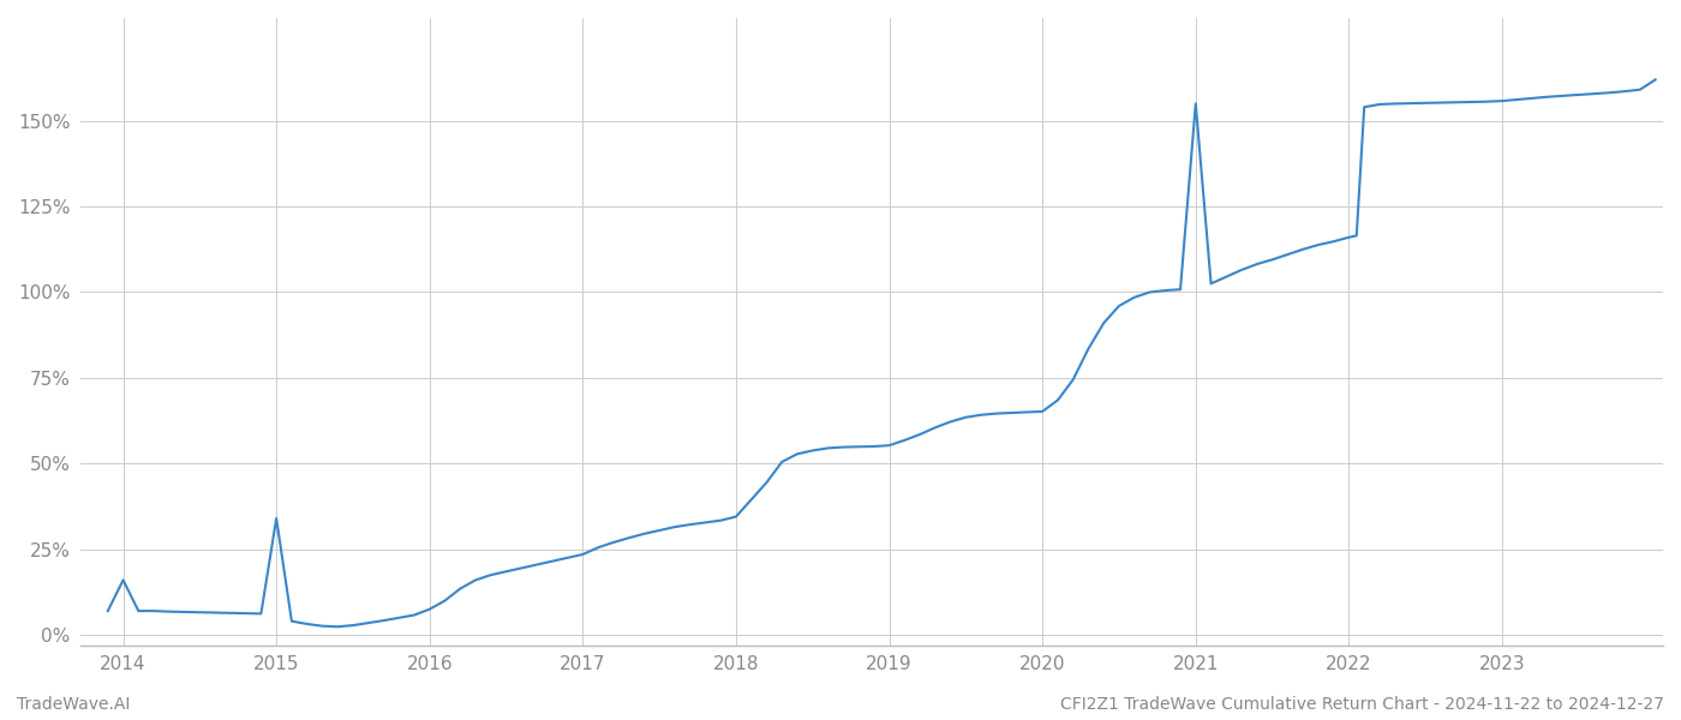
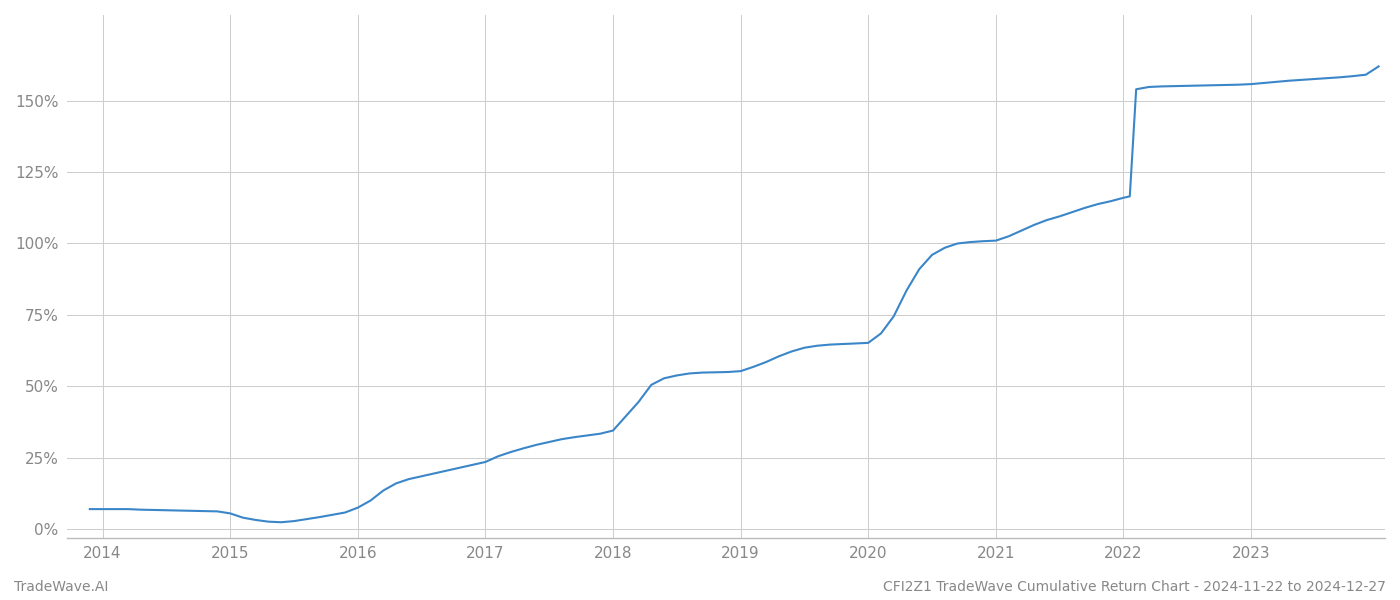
2014: 16.0% -> 7.0%
2015: 34.0% -> 5.5%
2021: 155.0% -> 101.0%
